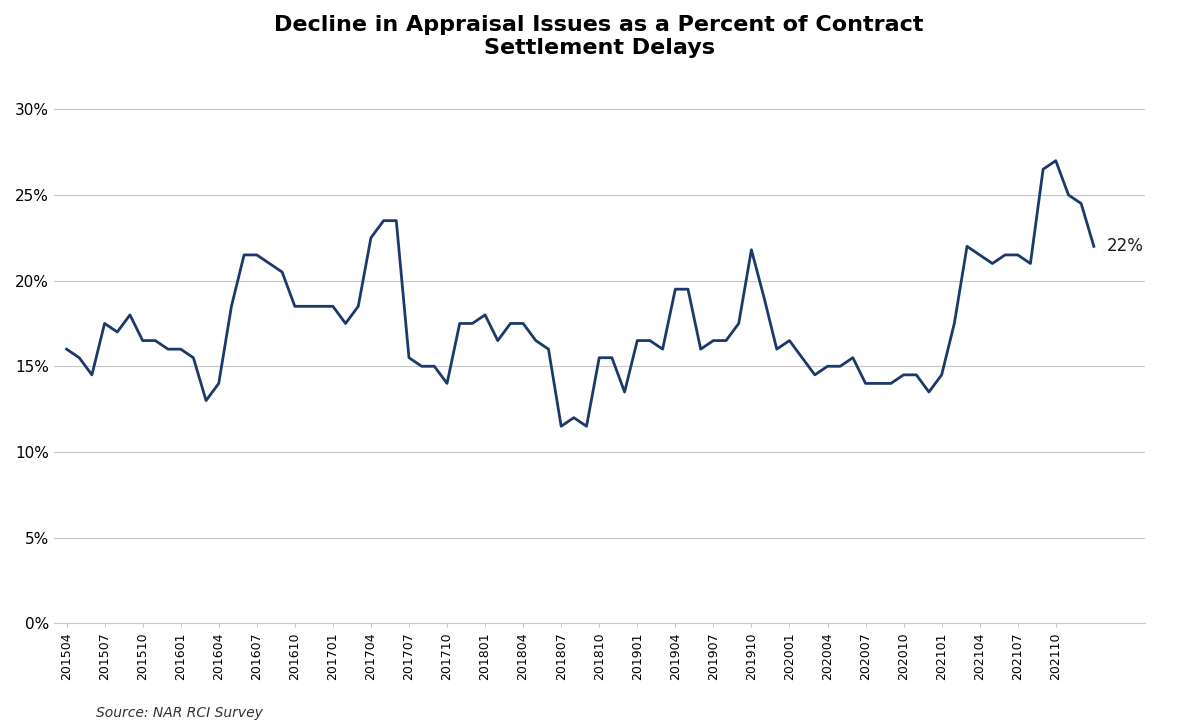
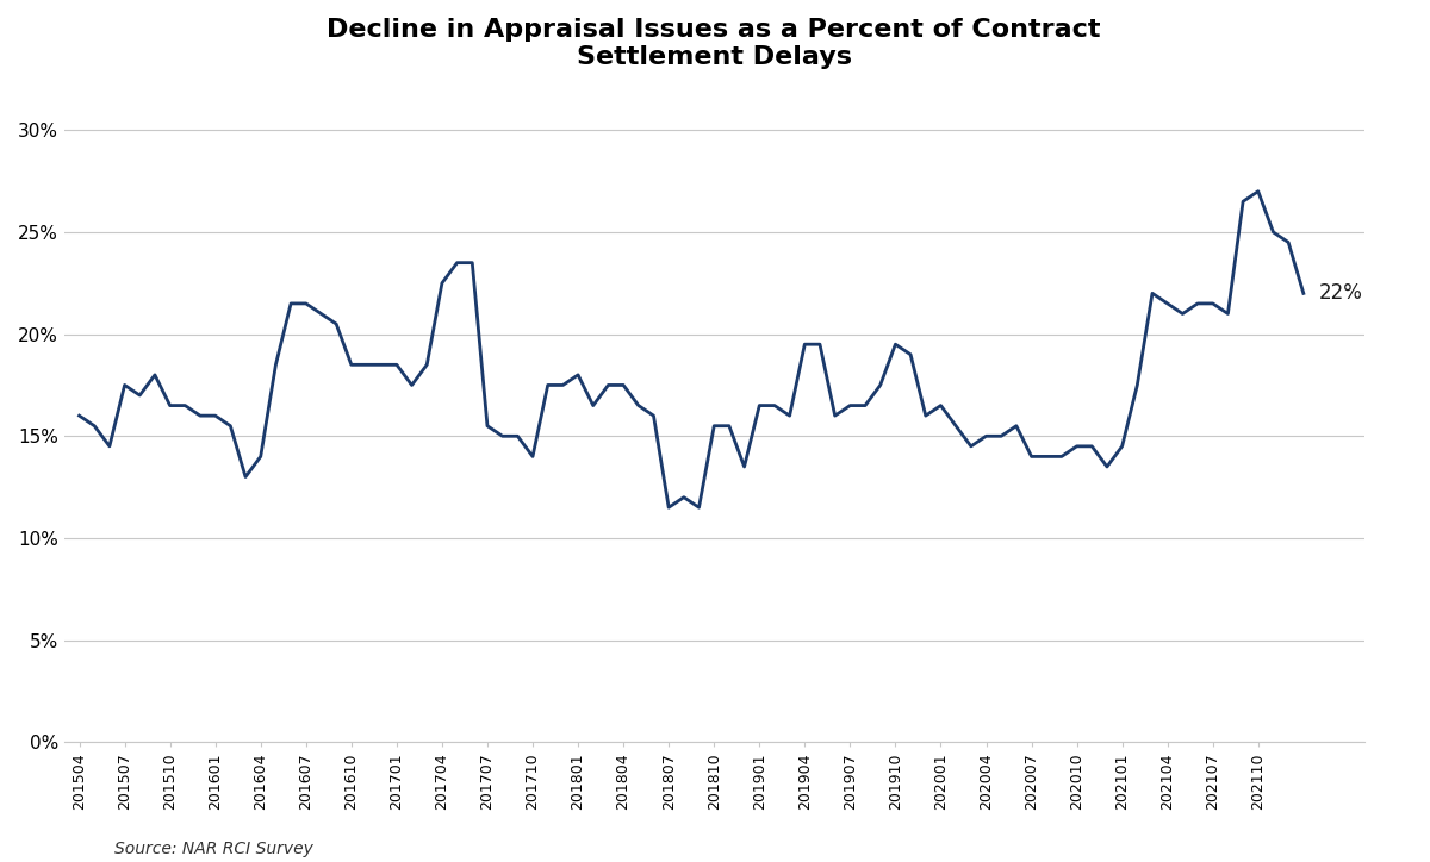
201910: 21.8% -> 19.5%
